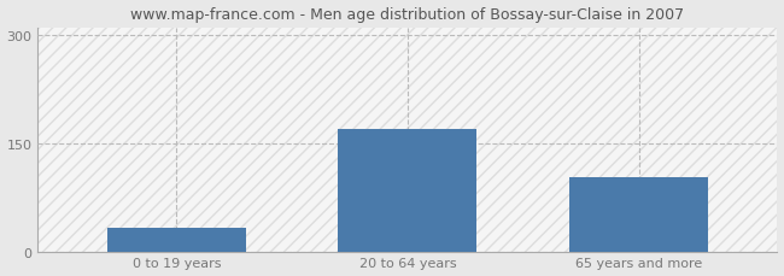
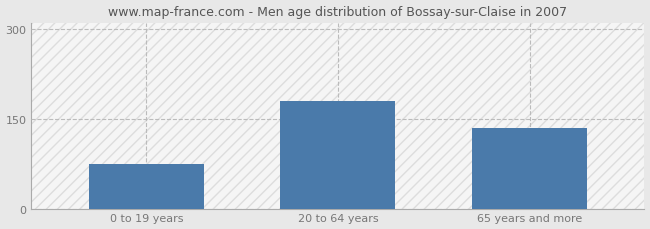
0 to 19 years: 32 -> 75
20 to 64 years: 170 -> 180
65 years and more: 102 -> 135
